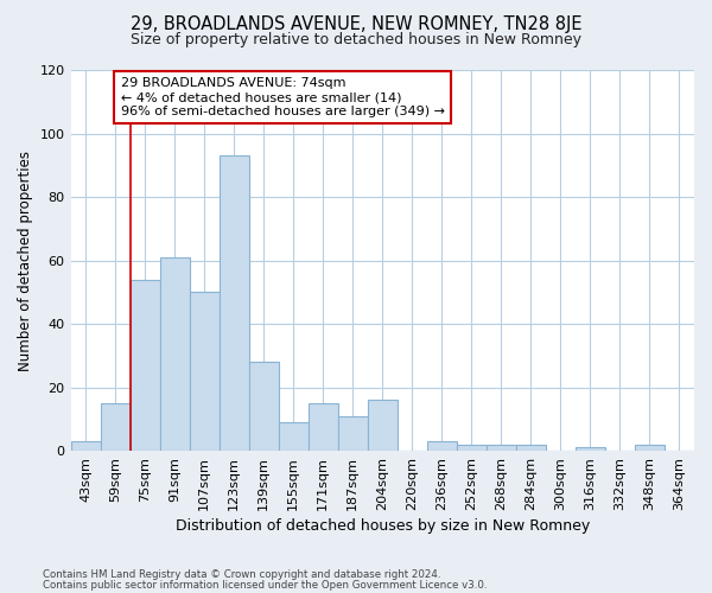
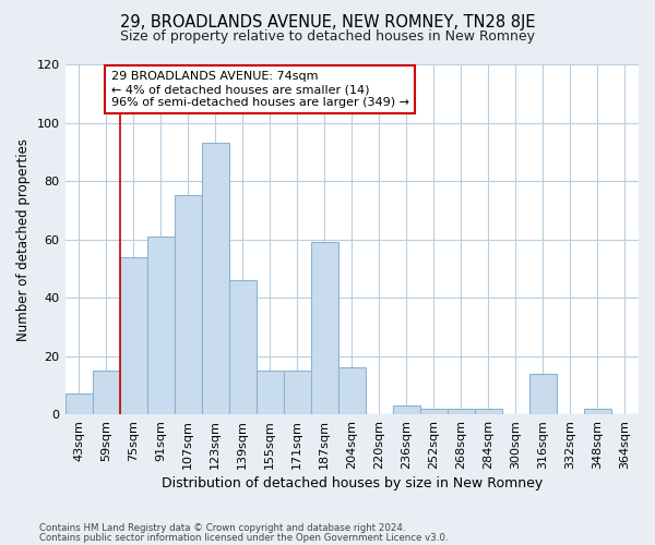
43sqm: 3 -> 7
107sqm: 50 -> 75
139sqm: 28 -> 46
155sqm: 9 -> 15
187sqm: 11 -> 59
316sqm: 1 -> 14
